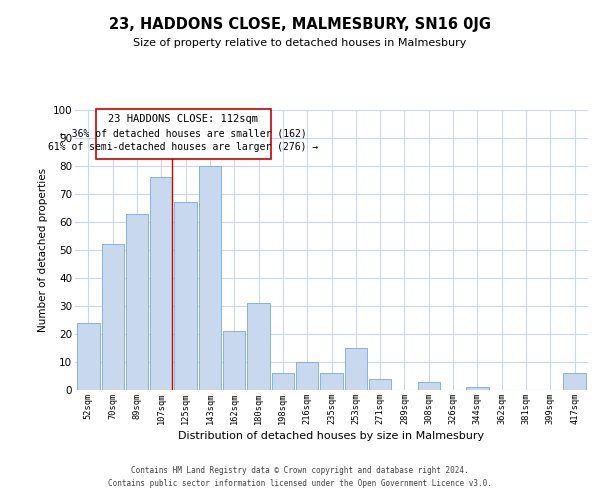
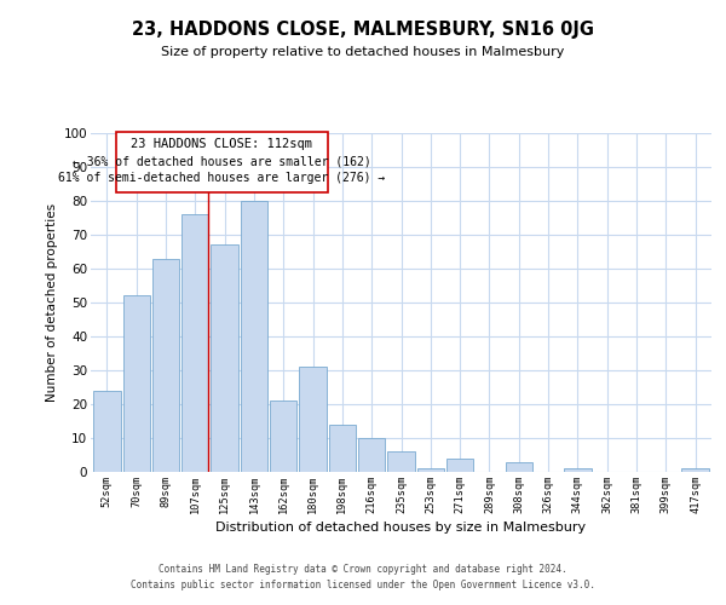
198sqm: 6 -> 14
253sqm: 15 -> 1
417sqm: 6 -> 1
